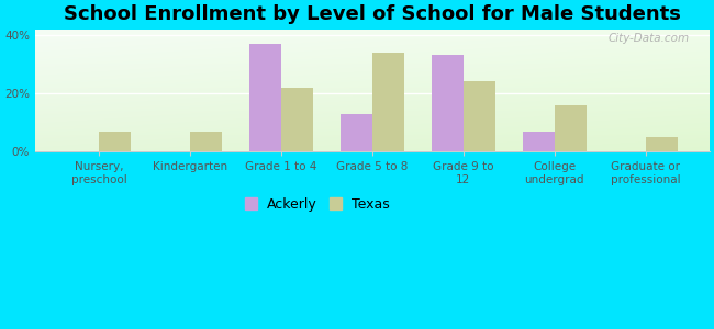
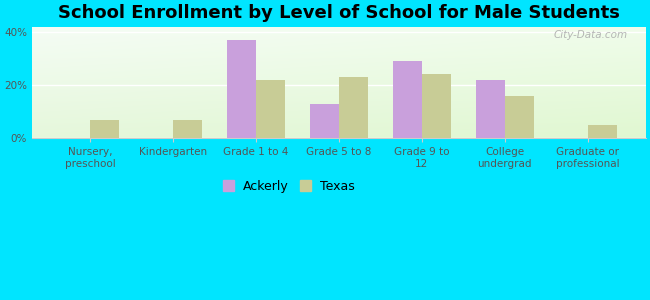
Texas/Grade 5 to 8: 34% -> 23%
Ackerly/Grade 9 to 12: 33% -> 29%
Ackerly/College undergrad: 7% -> 22%
